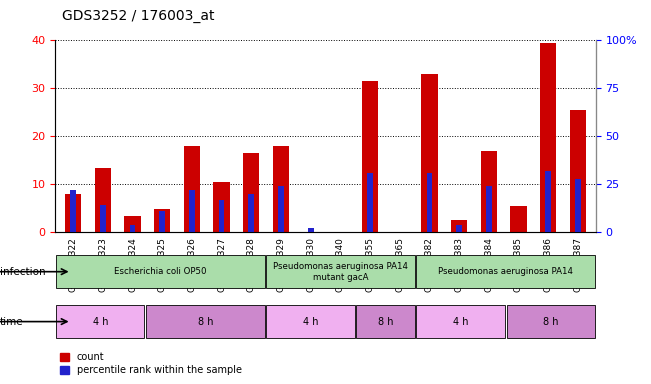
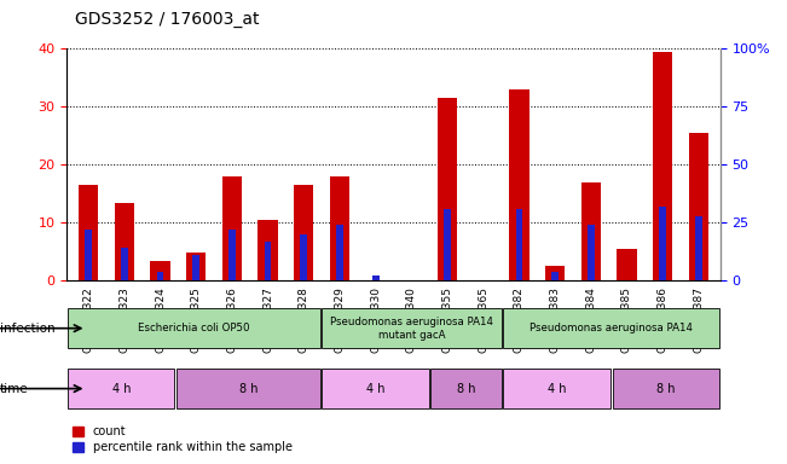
count/GSM135322: 8.0 -> 16.5
